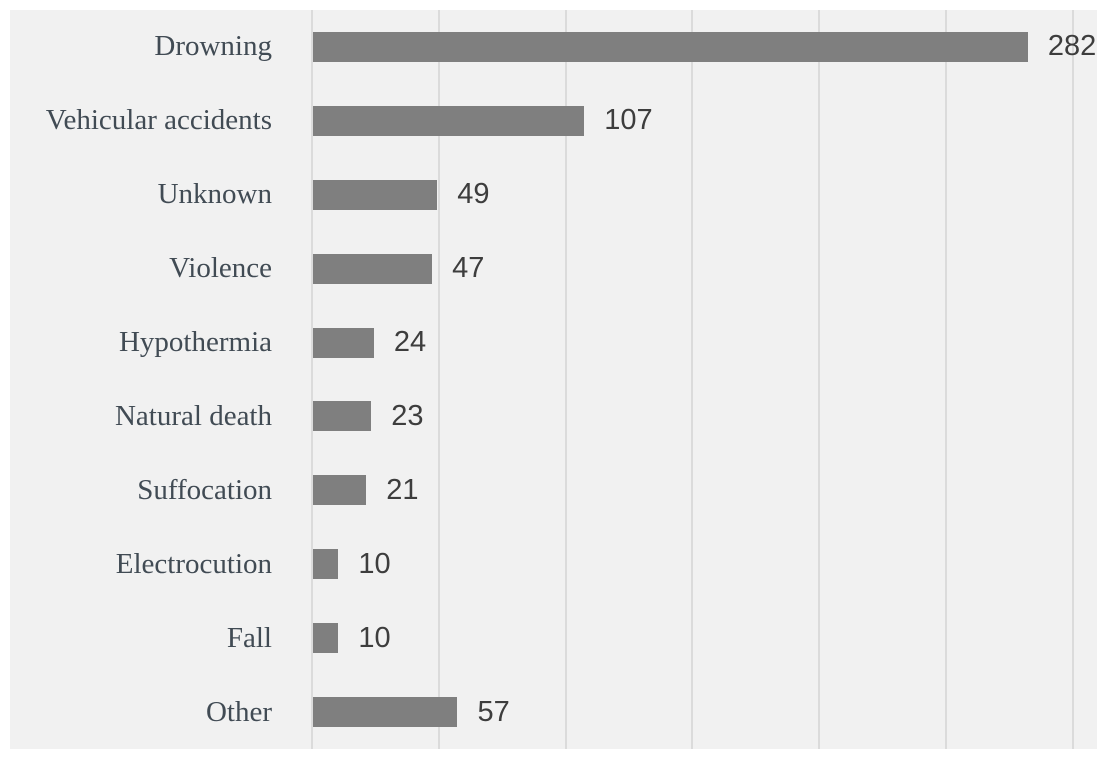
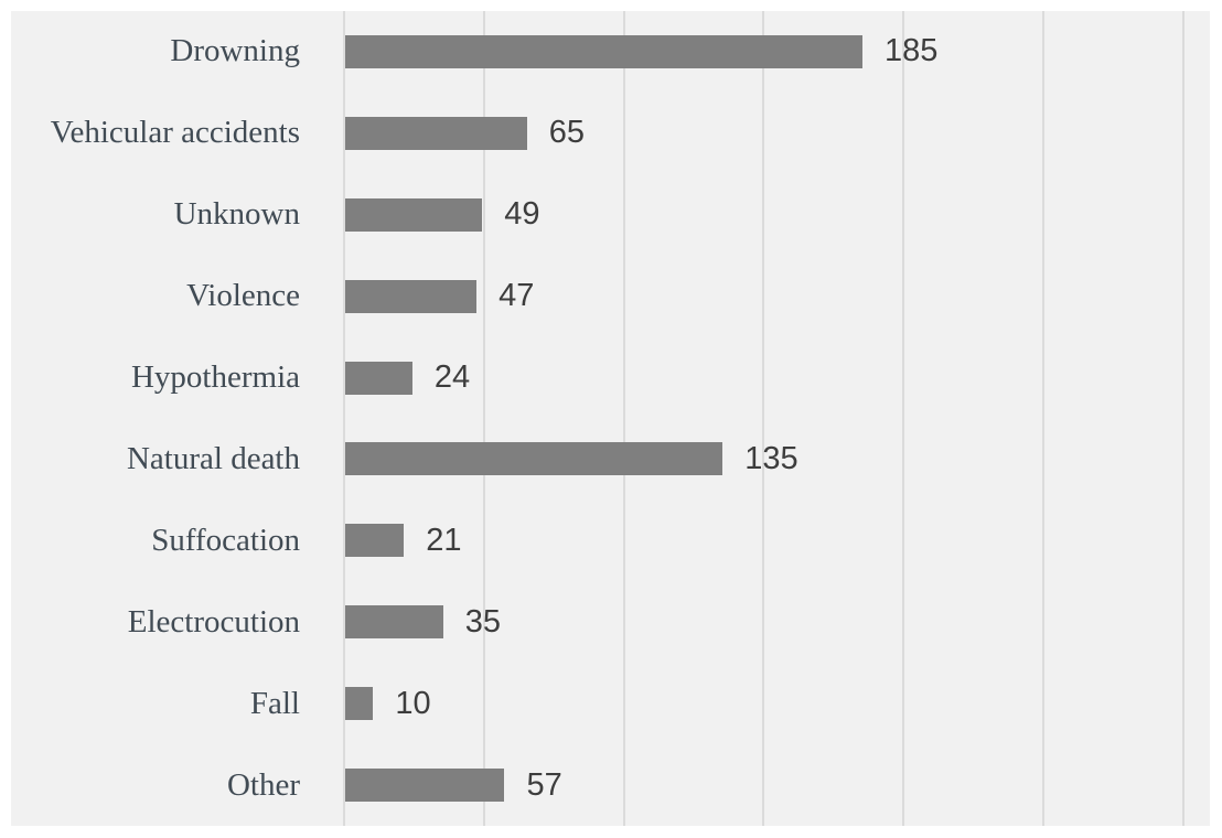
Drowning: 282 -> 185
Vehicular accidents: 107 -> 65
Natural death: 23 -> 135
Electrocution: 10 -> 35
